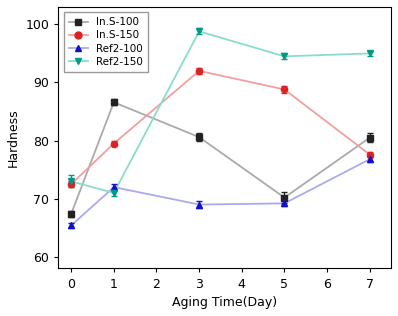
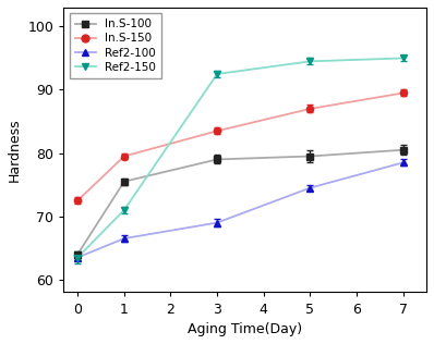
In.S-100/0: 67.4 -> 64.0
Ref2-100/0: 65.4 -> 63.5
Ref2-150/0: 73.0 -> 63.5
In.S-100/1: 86.6 -> 75.5
Ref2-100/1: 72.0 -> 66.5
In.S-100/3: 80.6 -> 79.0
In.S-150/3: 92.0 -> 83.5
Ref2-150/3: 98.8 -> 92.5
In.S-100/5: 70.2 -> 79.5
In.S-150/5: 88.8 -> 87.0
Ref2-100/5: 69.2 -> 74.5
In.S-150/7: 77.6 -> 89.5
Ref2-100/7: 76.8 -> 78.5
